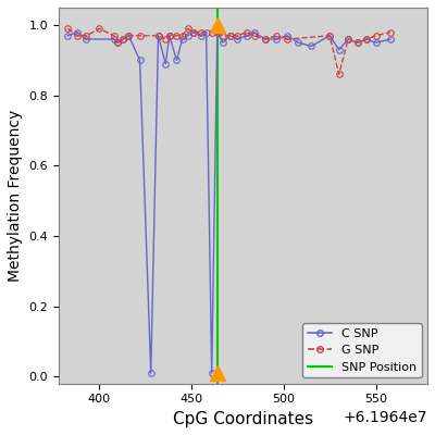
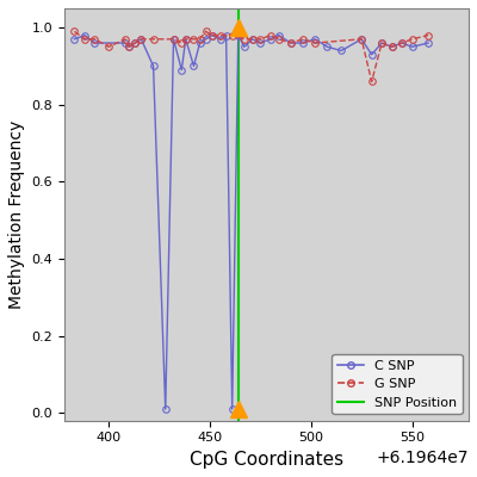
G SNP/400: 0.99 -> 0.95
